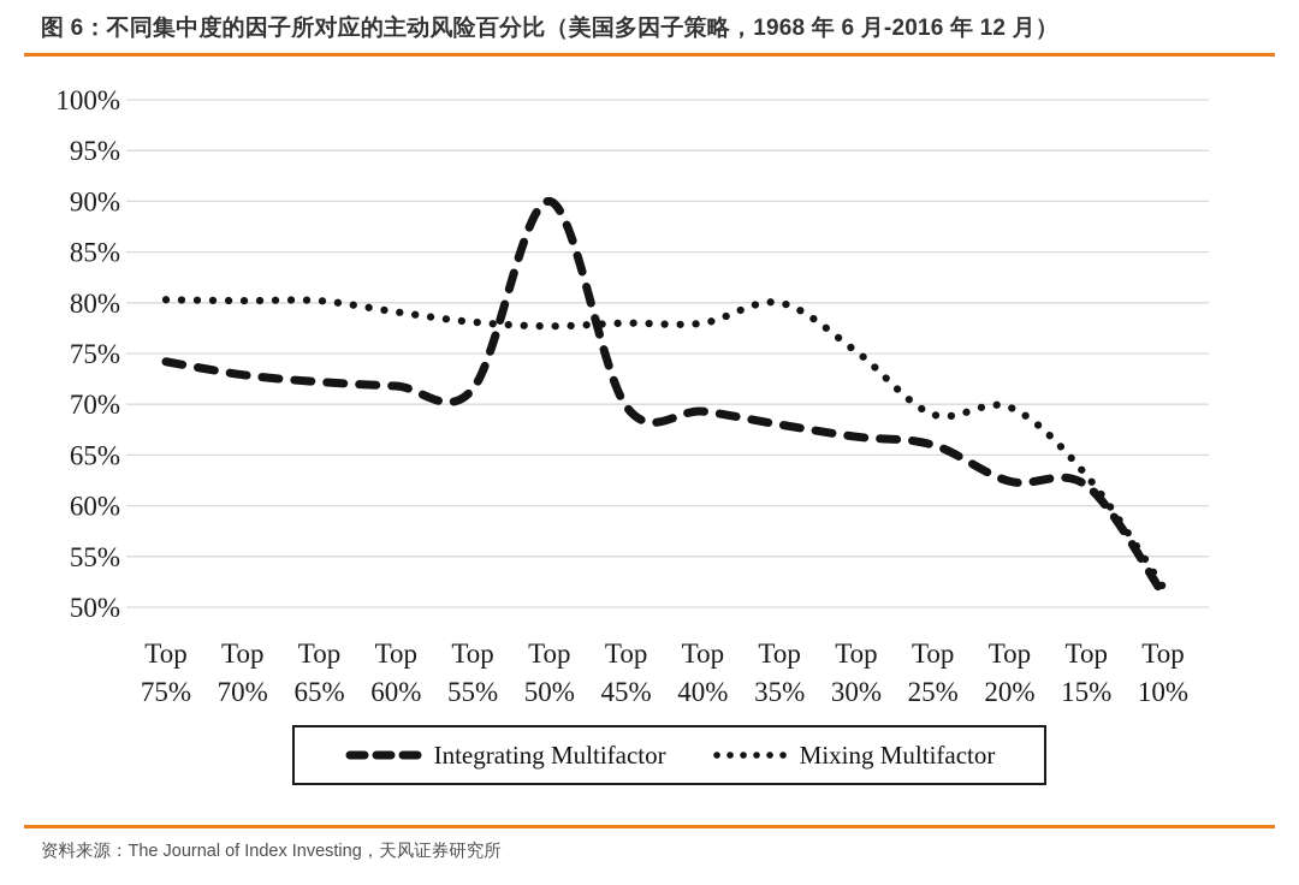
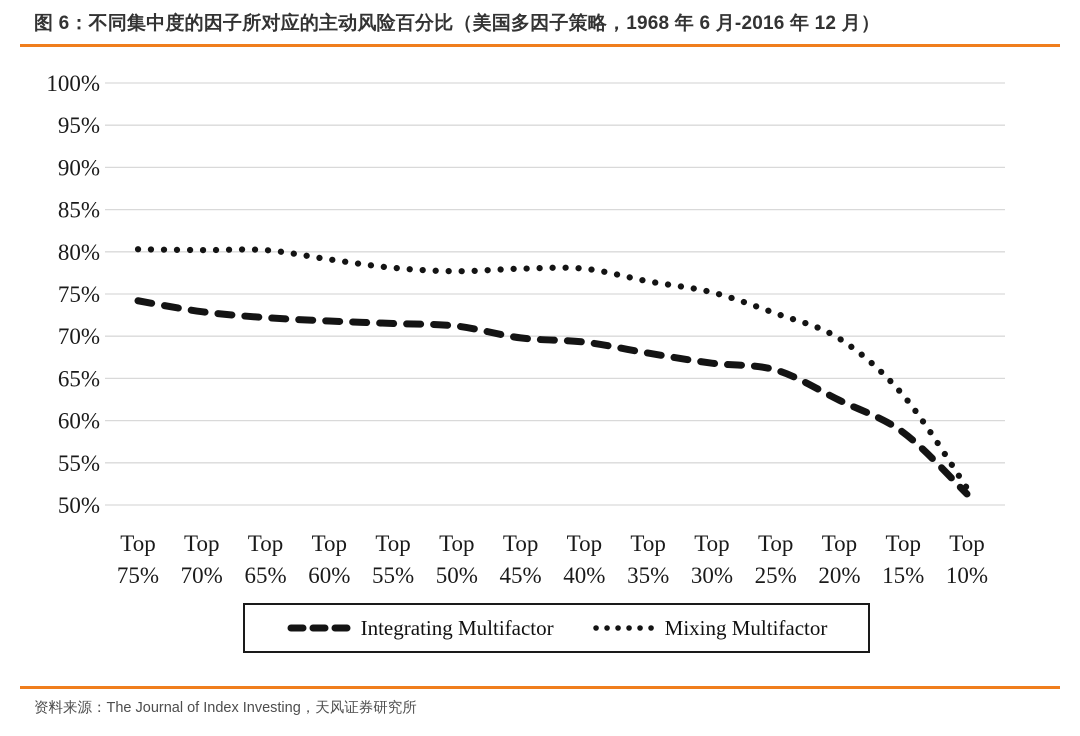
Integrating Multifactor/Top 50%: 90% -> 71%
Mixing Multifactor/Top 35%: 80% -> 76%
Mixing Multifactor/Top 25%: 69% -> 73%
Integrating Multifactor/Top 15%: 62% -> 59%
